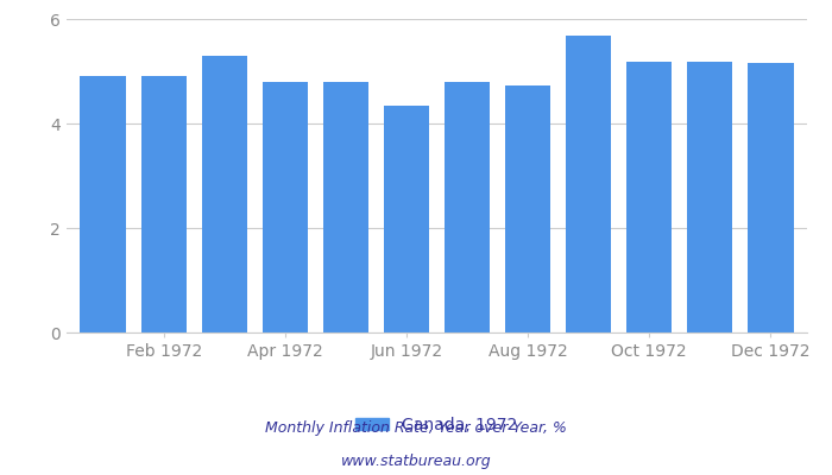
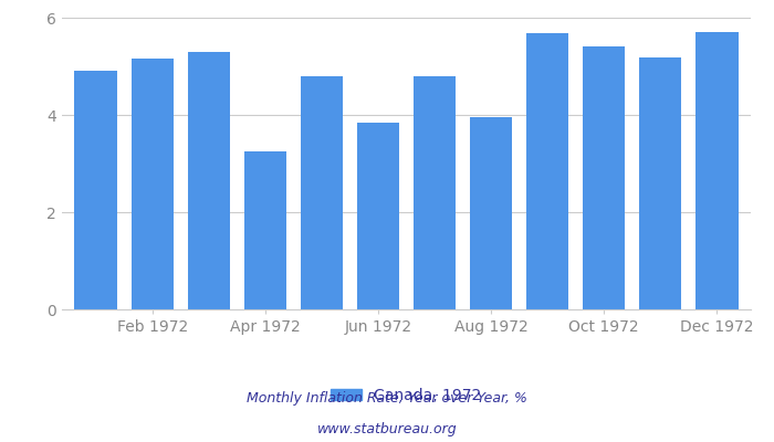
Feb 1972: 4.90 -> 5.15
Apr 1972: 4.80 -> 3.25
Jun 1972: 4.35 -> 3.85
Aug 1972: 4.72 -> 3.95
Oct 1972: 5.18 -> 5.40
Dec 1972: 5.15 -> 5.70
